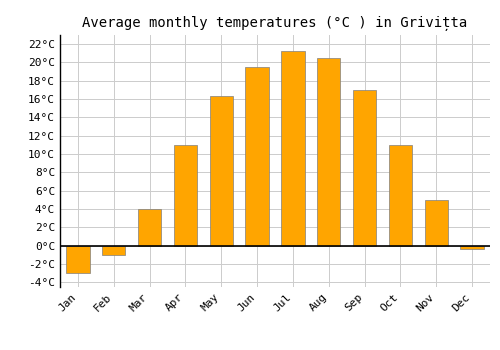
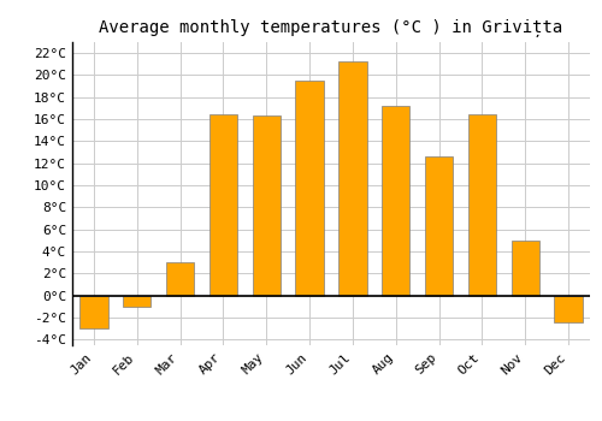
Mar: 4.0°C -> 3.0°C
Apr: 11.0°C -> 16.4°C
Aug: 20.5°C -> 17.2°C
Sep: 17.0°C -> 12.6°C
Oct: 11.0°C -> 16.4°C
Dec: -0.3°C -> -2.4°C
